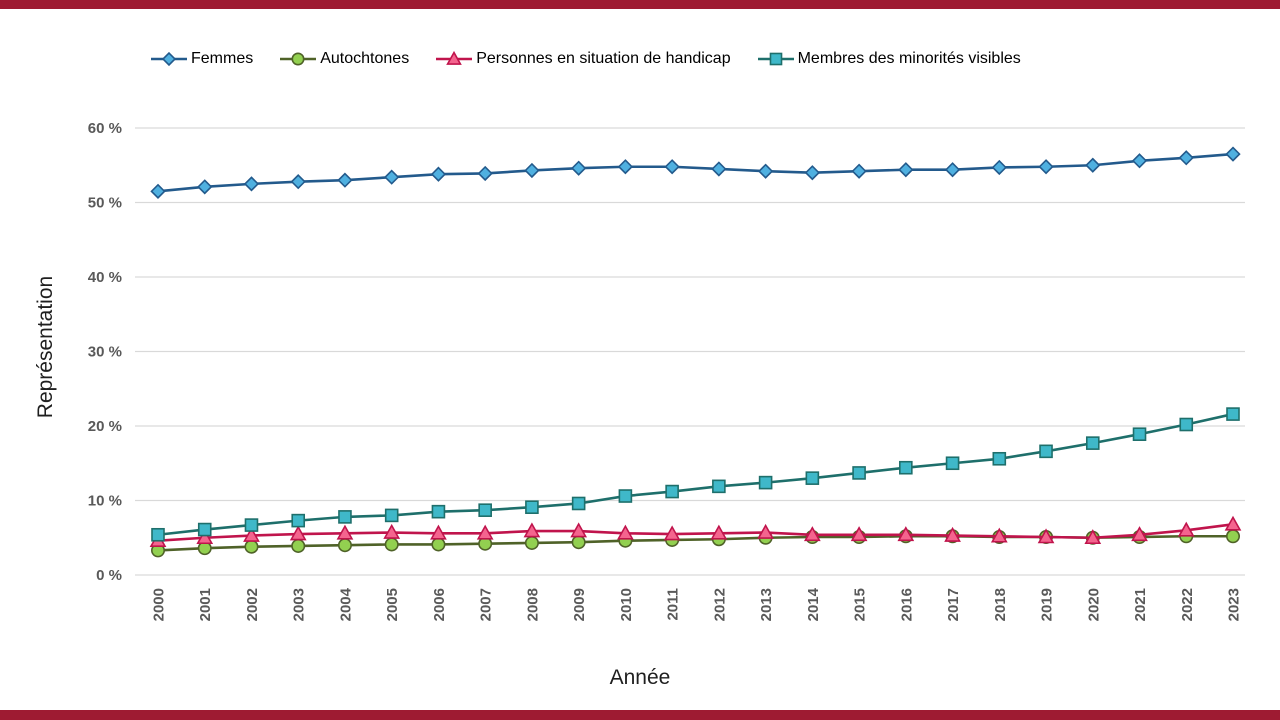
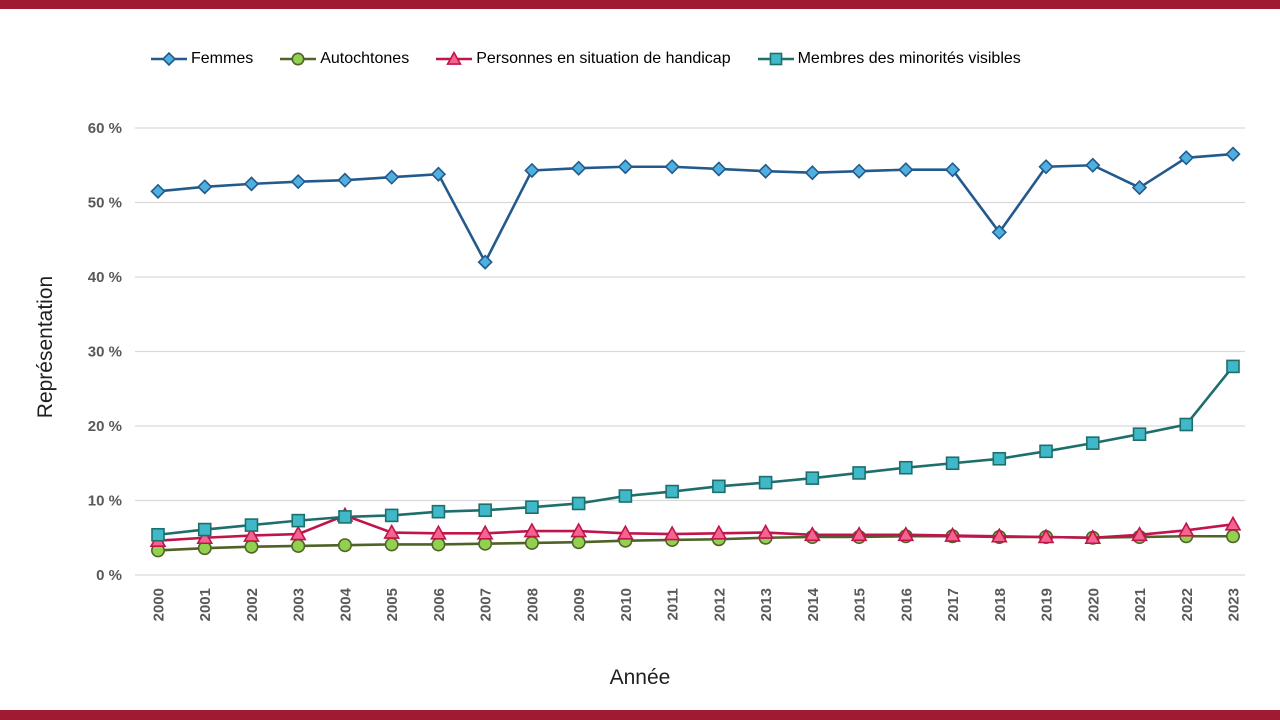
Personnes en situation de handicap/2004: 6% -> 8%
Femmes/2007: 54% -> 42%
Femmes/2018: 55% -> 46%
Femmes/2021: 56% -> 52%
Membres des minorités visibles/2023: 22% -> 28%
